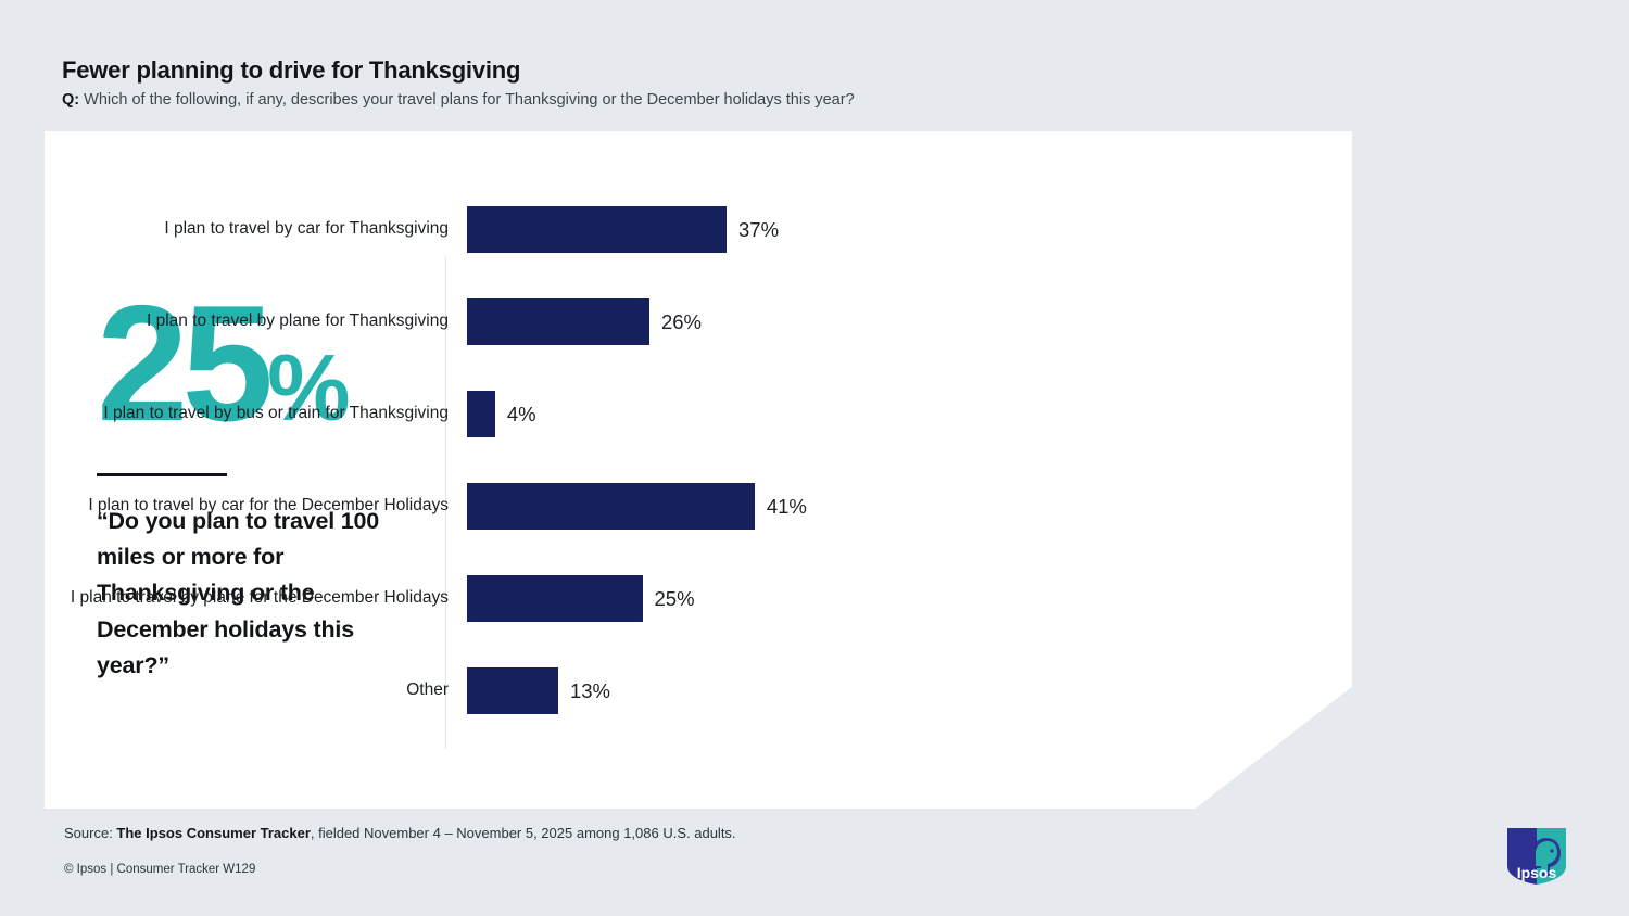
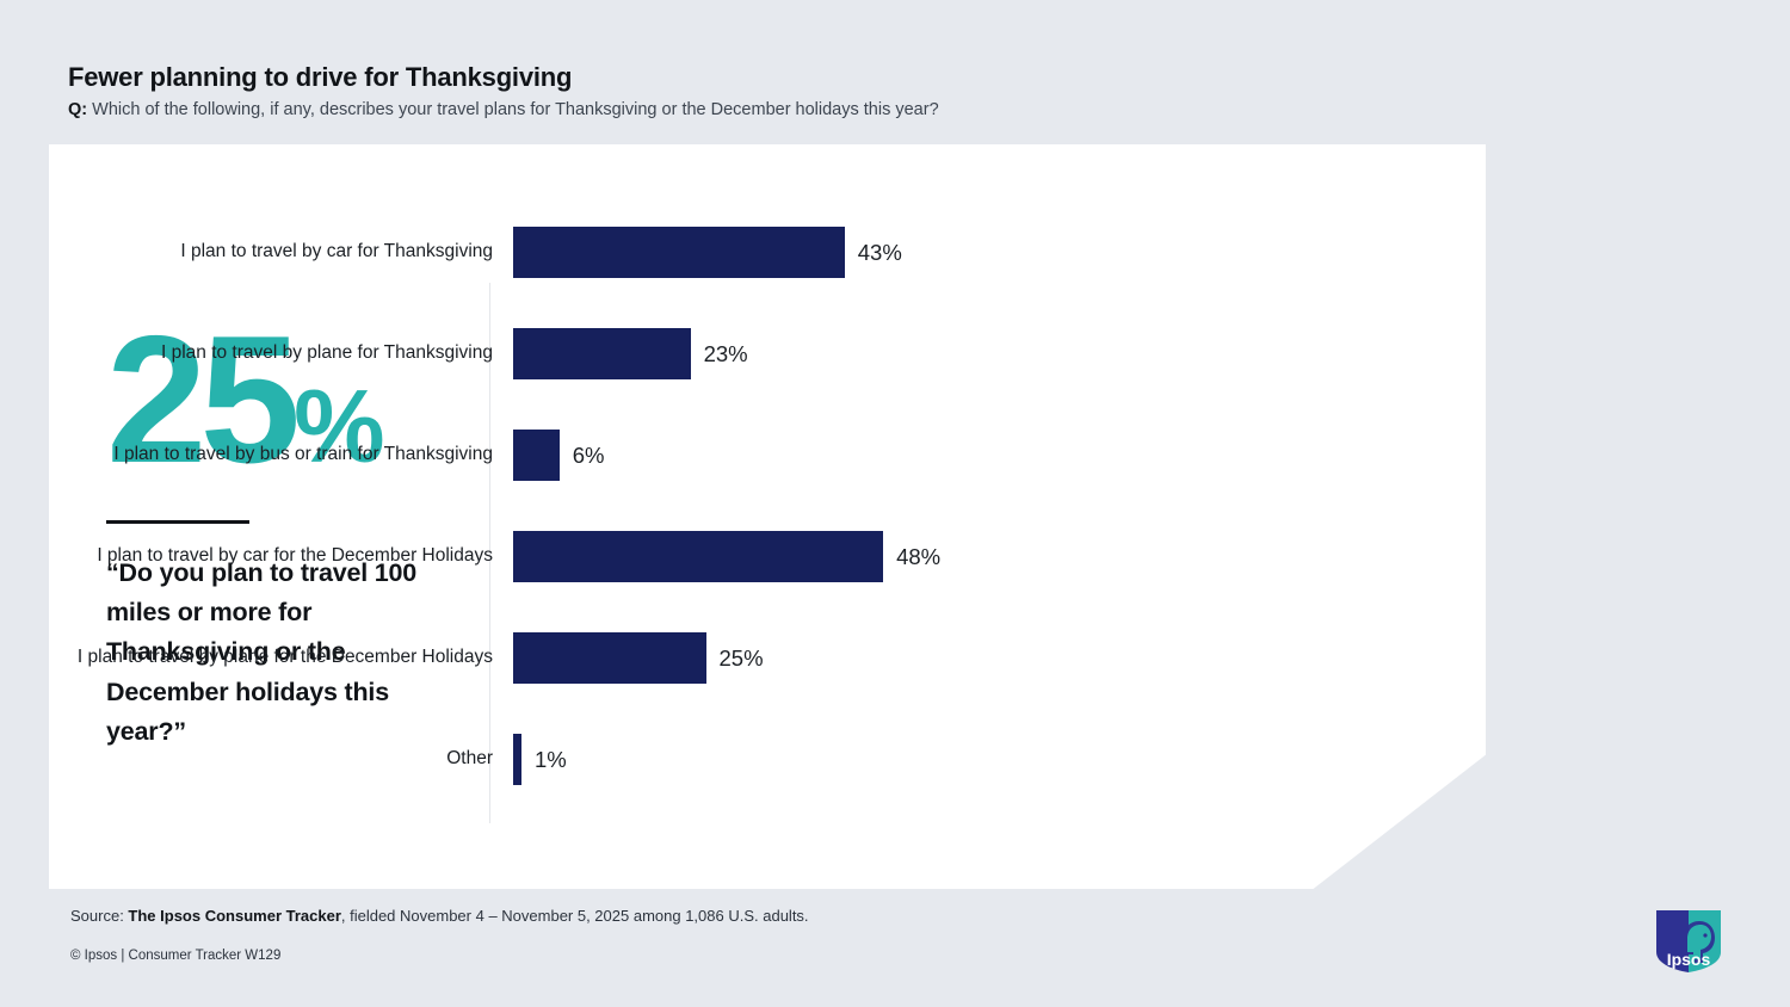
I plan to travel by car for Thanksgiving: 37% -> 43%
I plan to travel by plane for Thanksgiving: 26% -> 23%
I plan to travel by bus or train for Thanksgiving: 4% -> 6%
I plan to travel by car for the December Holidays: 41% -> 48%
Other: 13% -> 1%
